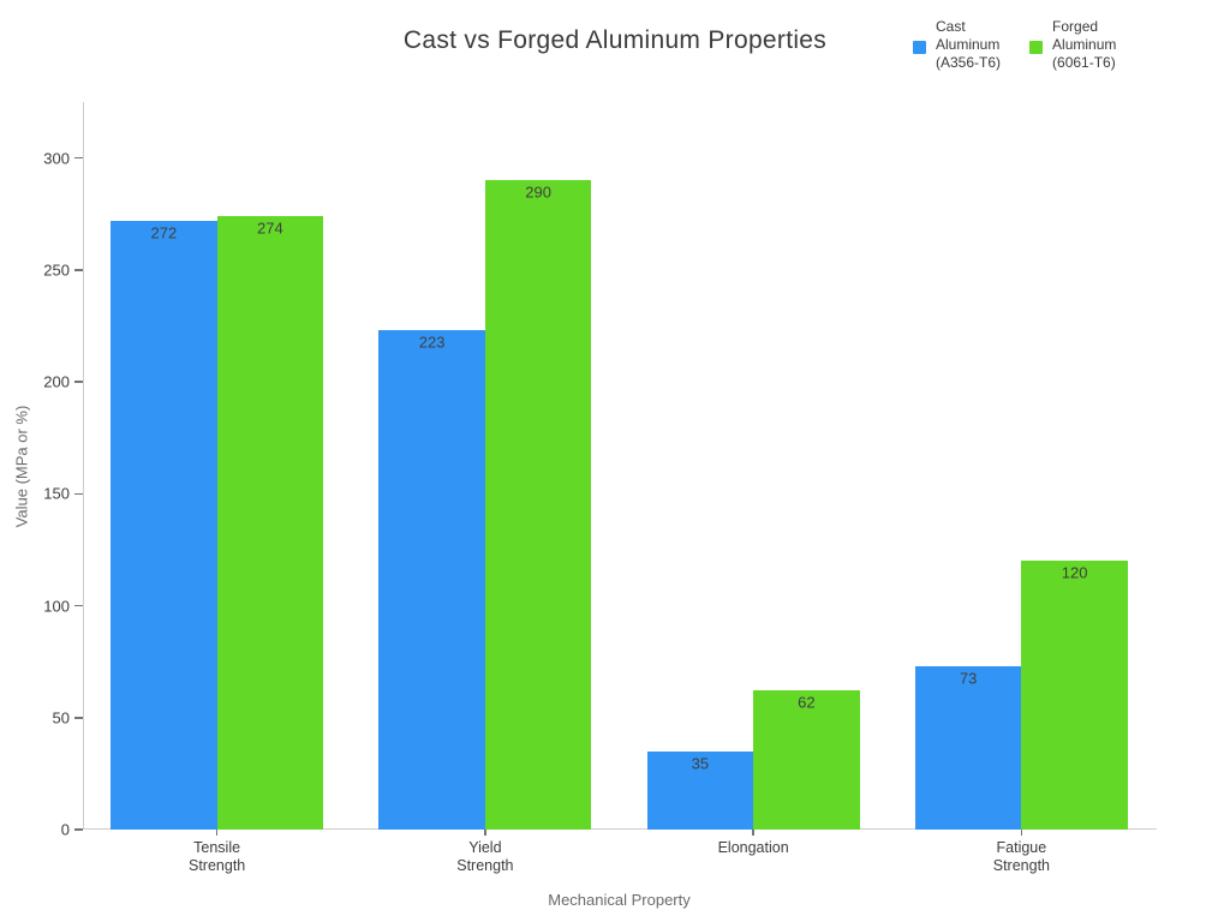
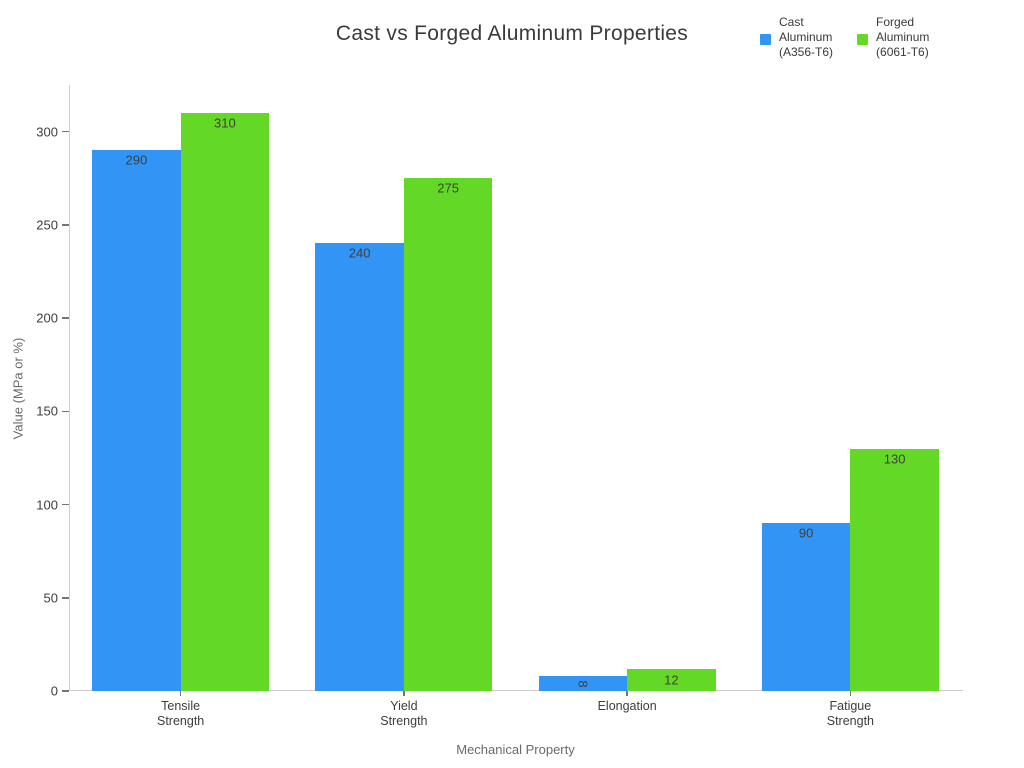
Cast Aluminum (A356-T6)/Tensile Strength: 272 -> 290
Forged Aluminum (6061-T6)/Tensile Strength: 274 -> 310
Cast Aluminum (A356-T6)/Yield Strength: 223 -> 240
Forged Aluminum (6061-T6)/Yield Strength: 290 -> 275
Cast Aluminum (A356-T6)/Elongation: 35 -> 8
Forged Aluminum (6061-T6)/Elongation: 62 -> 12
Cast Aluminum (A356-T6)/Fatigue Strength: 73 -> 90
Forged Aluminum (6061-T6)/Fatigue Strength: 120 -> 130
